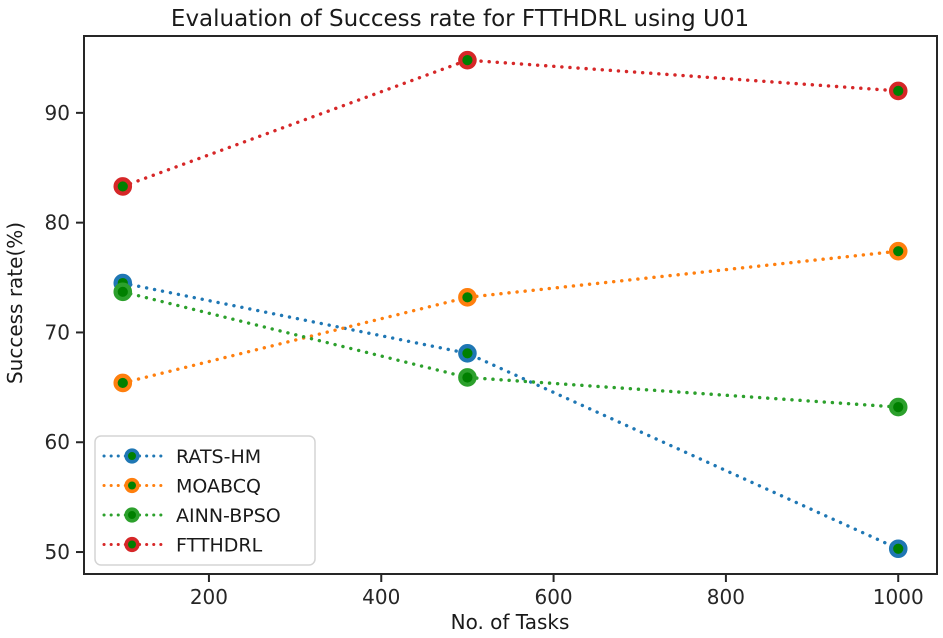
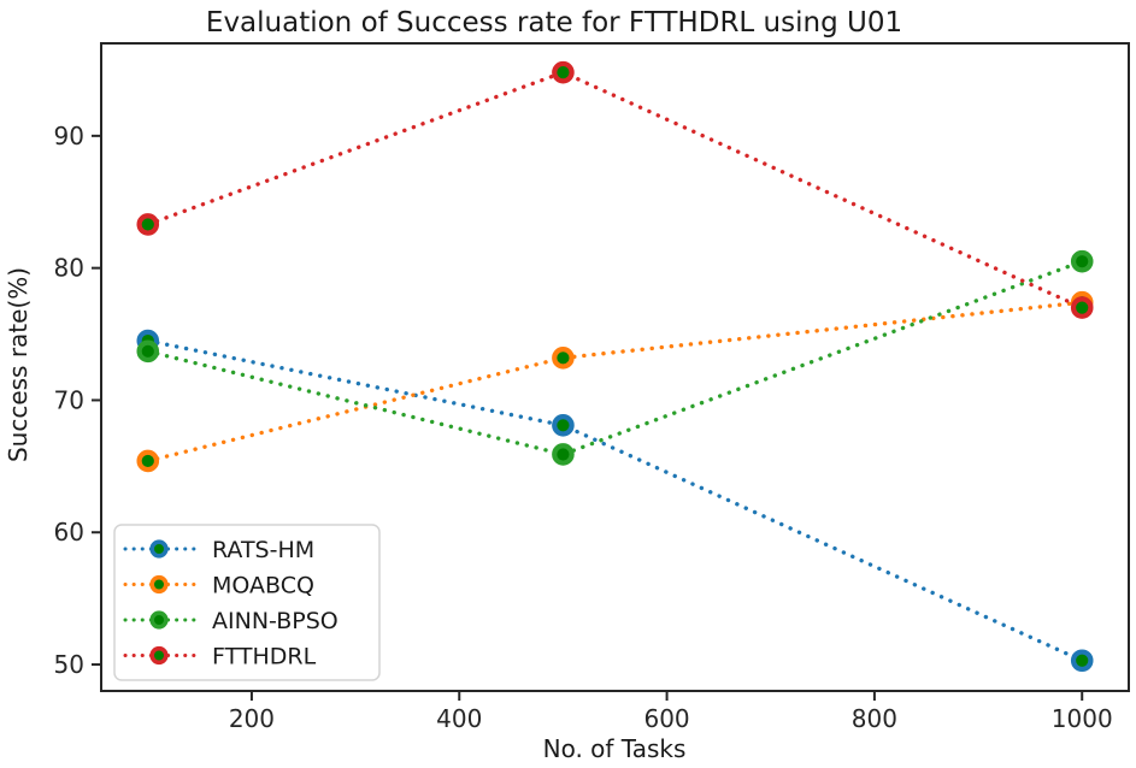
AINN-BPSO/1000: 63.2 -> 80.5
FTTHDRL/1000: 92.0 -> 77.0
